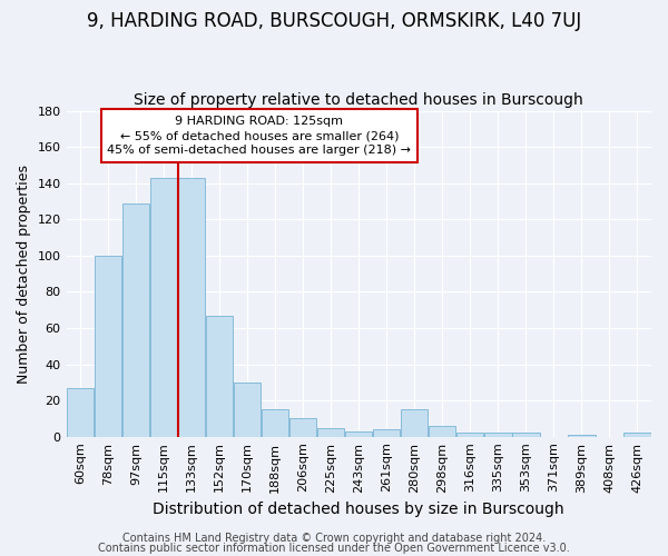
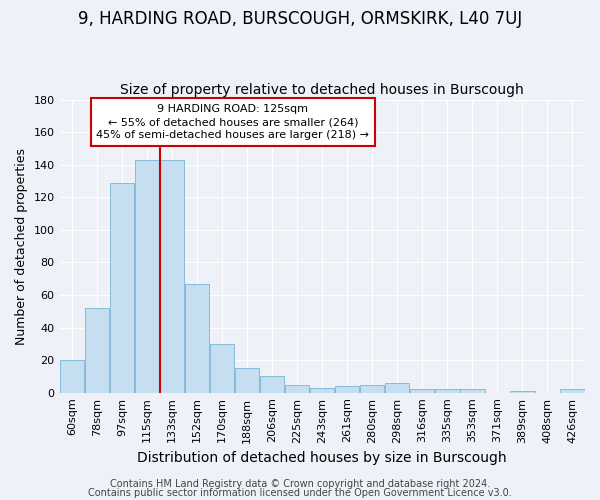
60sqm: 27 -> 20
78sqm: 100 -> 52
280sqm: 15 -> 5
